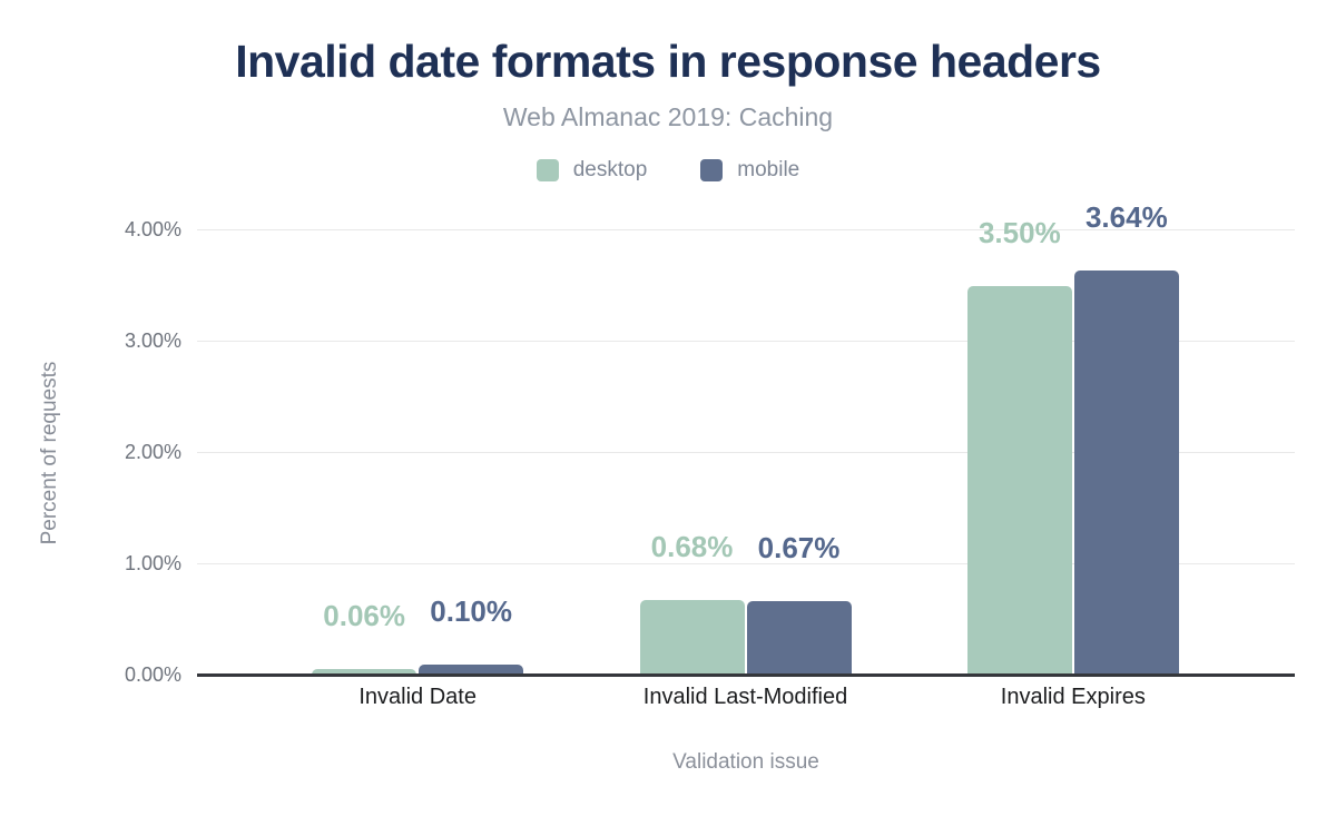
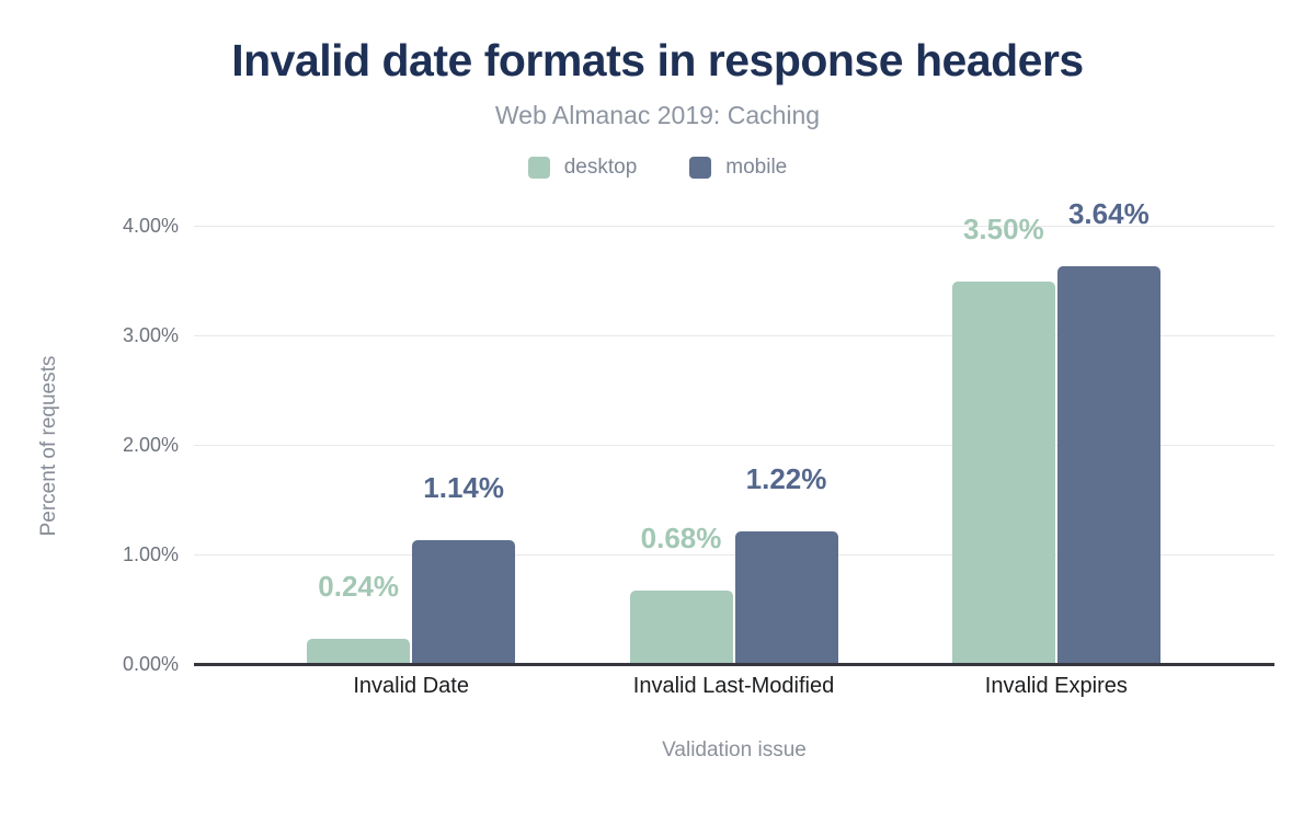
desktop/Invalid Date: 0.06% -> 0.24%
mobile/Invalid Date: 0.10% -> 1.14%
mobile/Invalid Last-Modified: 0.67% -> 1.22%
